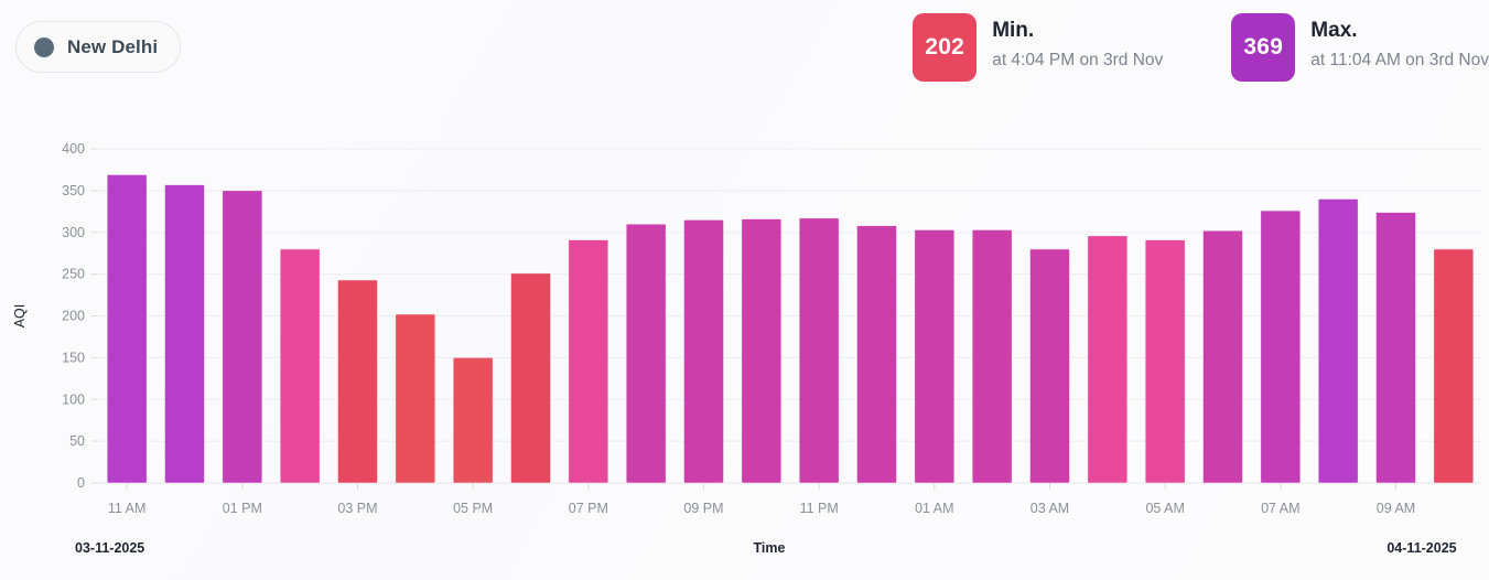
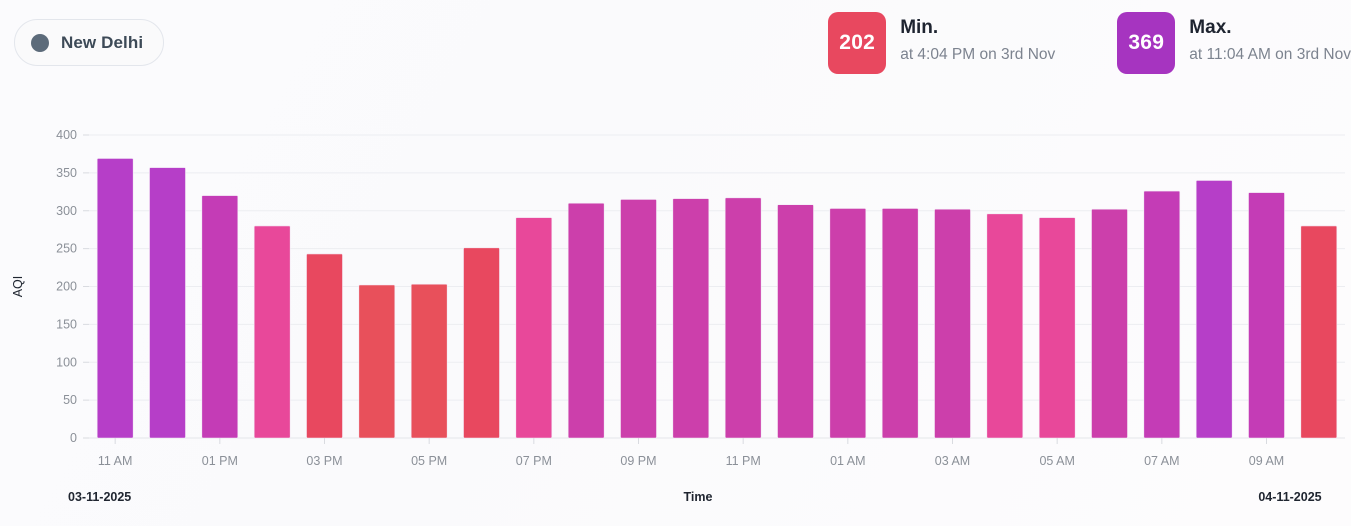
01 PM: 350 -> 320
05 PM: 150 -> 200
03 AM: 280 -> 300
